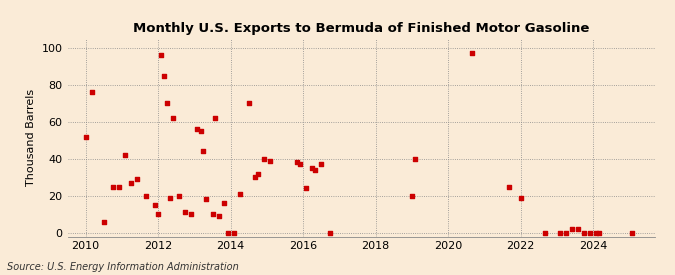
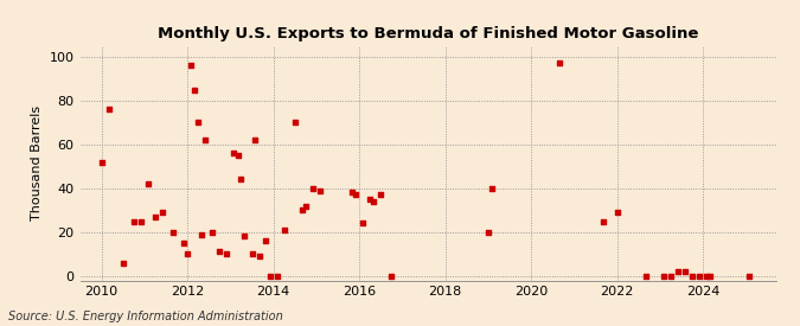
2022: 19 -> 29
